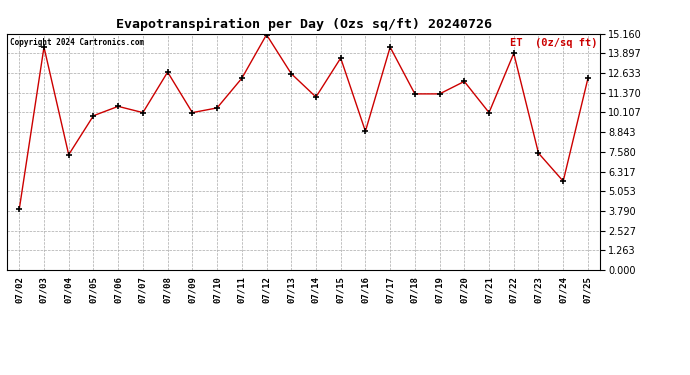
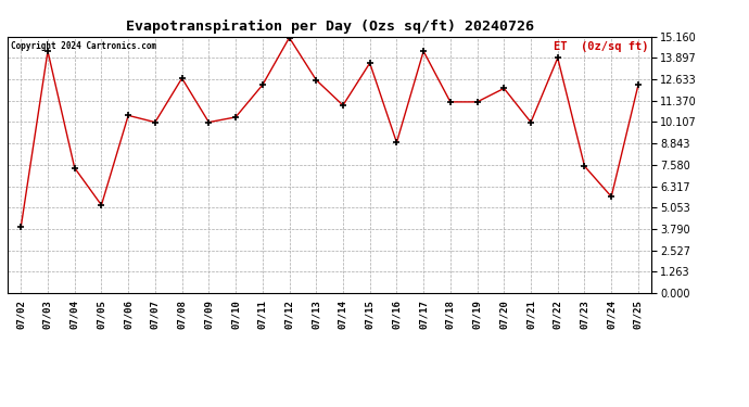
07/05: 9.9 -> 5.2
